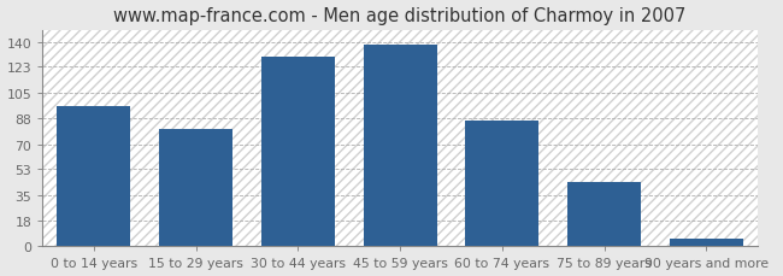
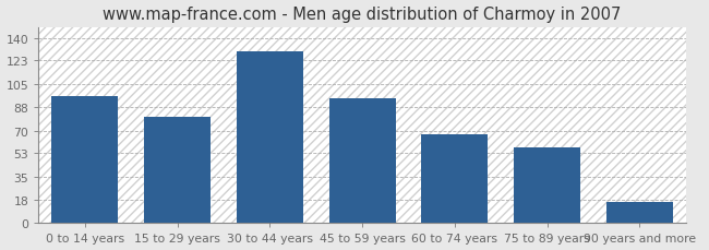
45 to 59 years: 138 -> 94
60 to 74 years: 86 -> 67
75 to 89 years: 44 -> 57
90 years and more: 5 -> 16
